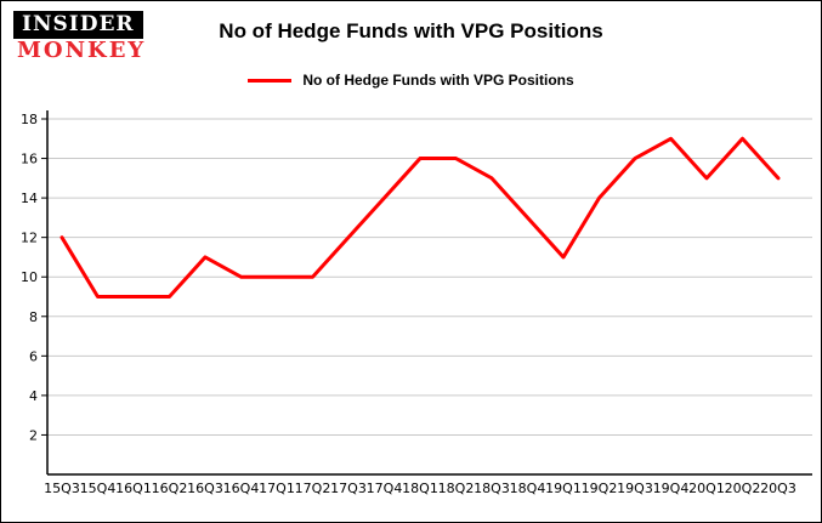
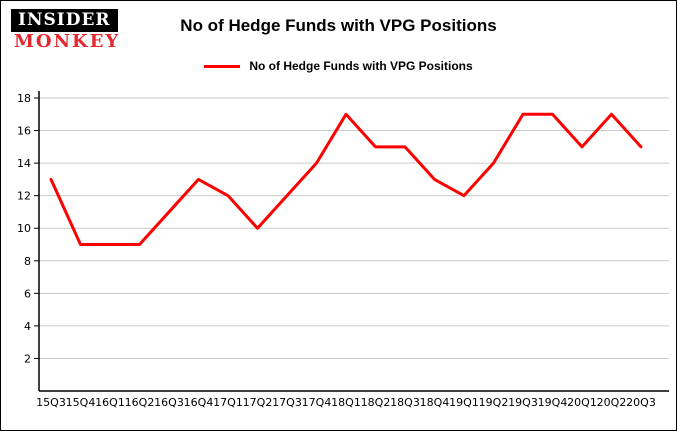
15Q3: 12 -> 13
16Q4: 10 -> 13
17Q1: 10 -> 12
18Q1: 16 -> 17
18Q2: 16 -> 15
19Q1: 11 -> 12
19Q3: 16 -> 17
